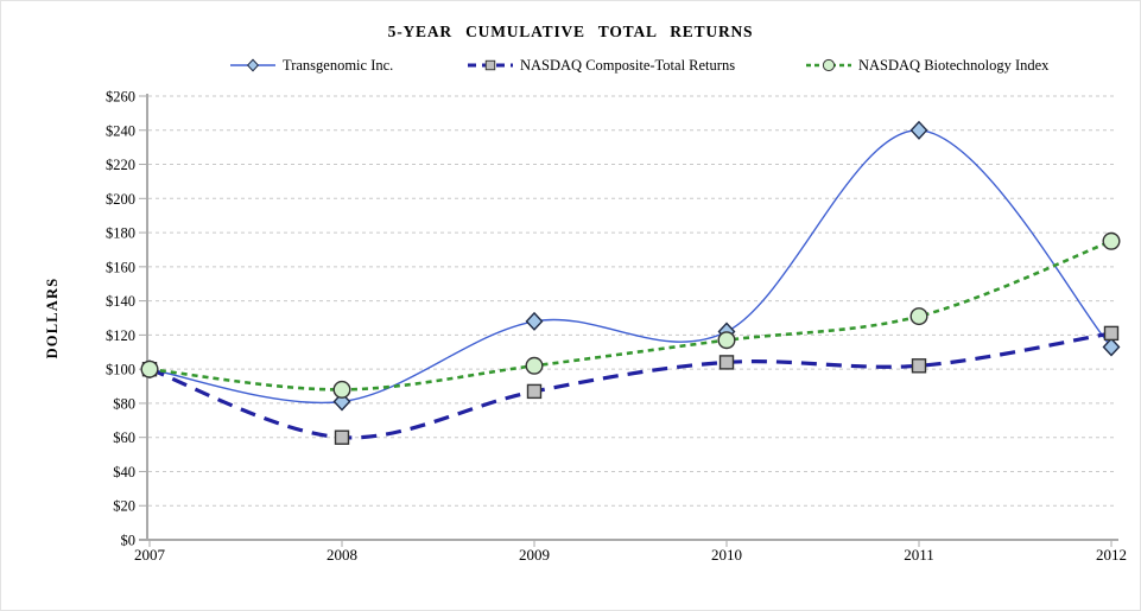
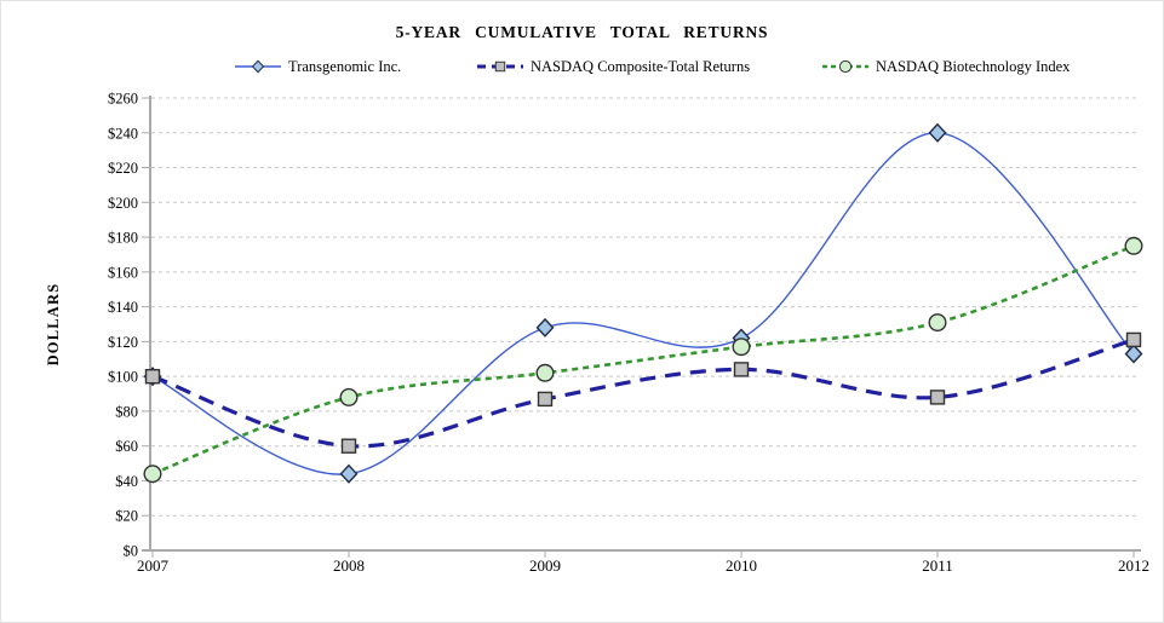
NASDAQ Biotechnology Index/2007: $100 -> $44
Transgenomic Inc./2008: $81 -> $44
NASDAQ Composite-Total Returns/2011: $102 -> $88
